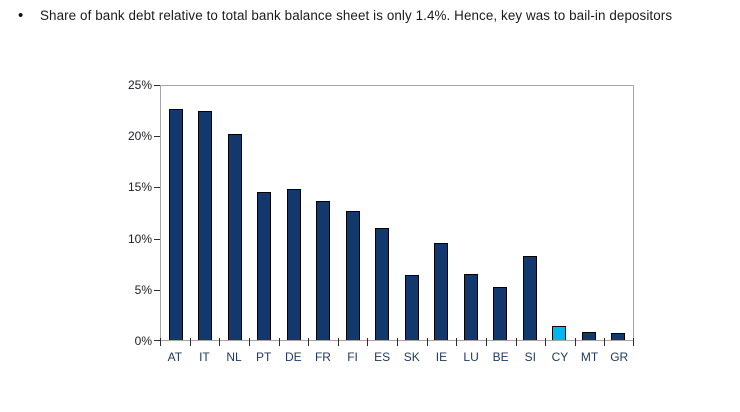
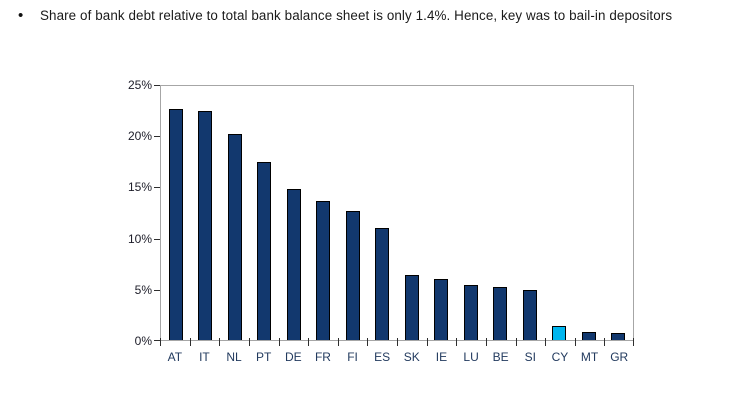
PT: 14.6% -> 17.5%
IE: 9.5% -> 6.0%
LU: 6.5% -> 5.4%
SI: 8.3% -> 4.9%
